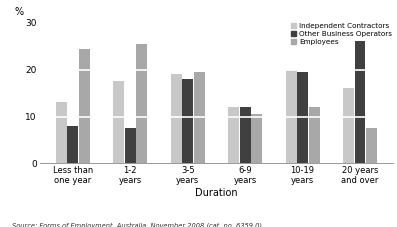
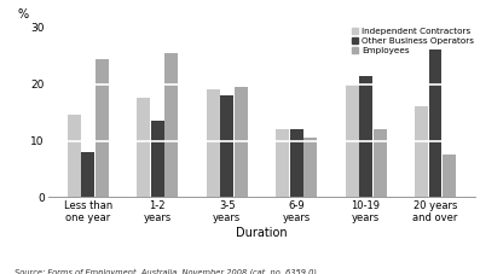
Independent Contractors/Less than one year: 13.0 -> 14.5
Other Business Operators/1-2 years: 7.5 -> 13.5
Other Business Operators/10-19 years: 19.5 -> 21.5
